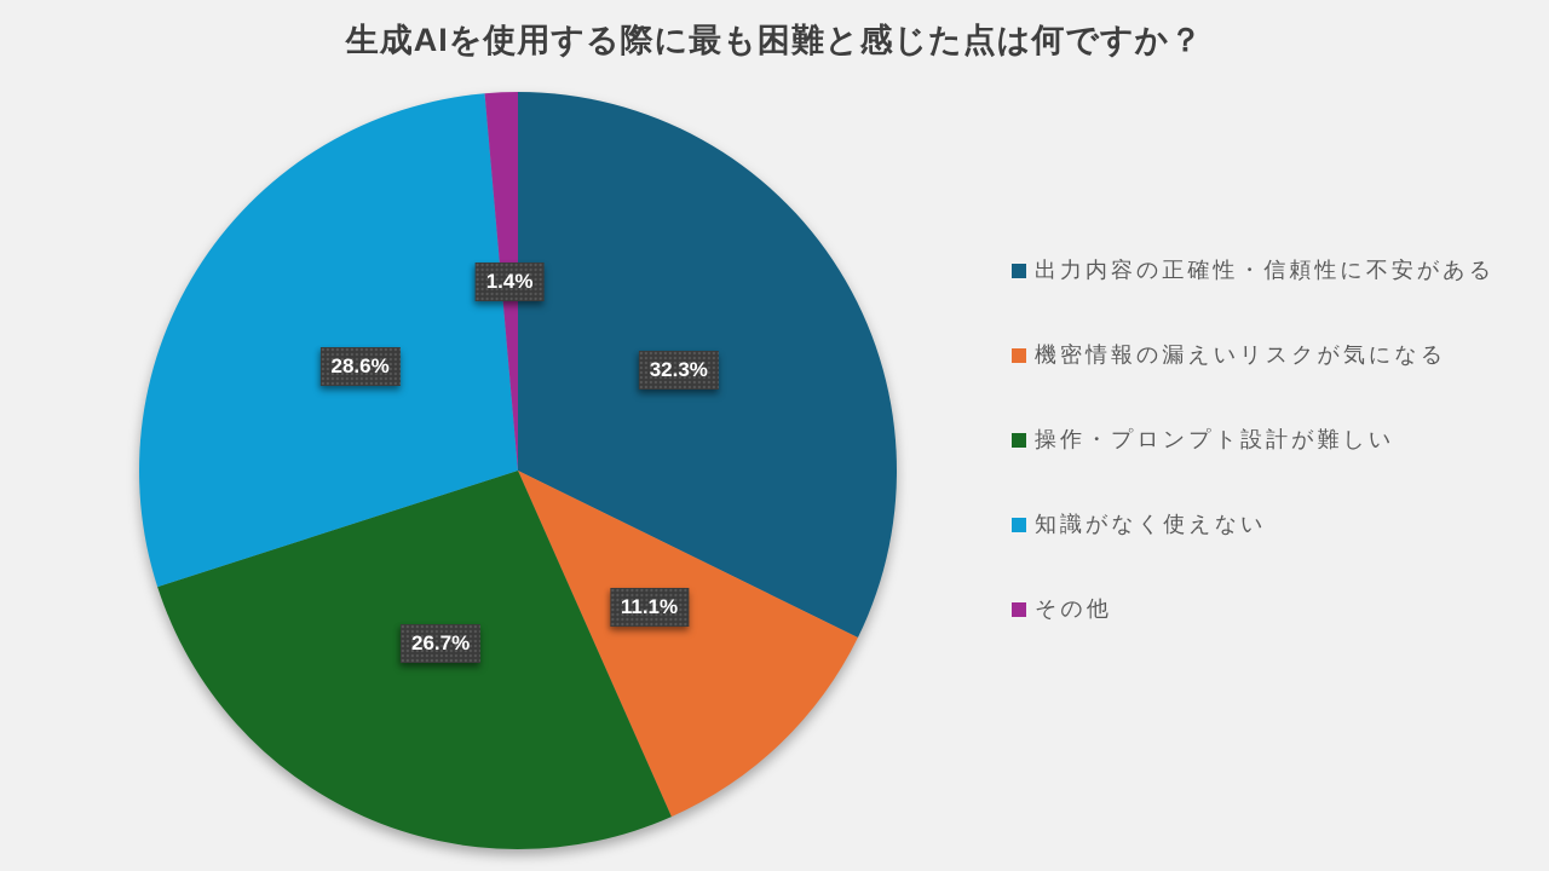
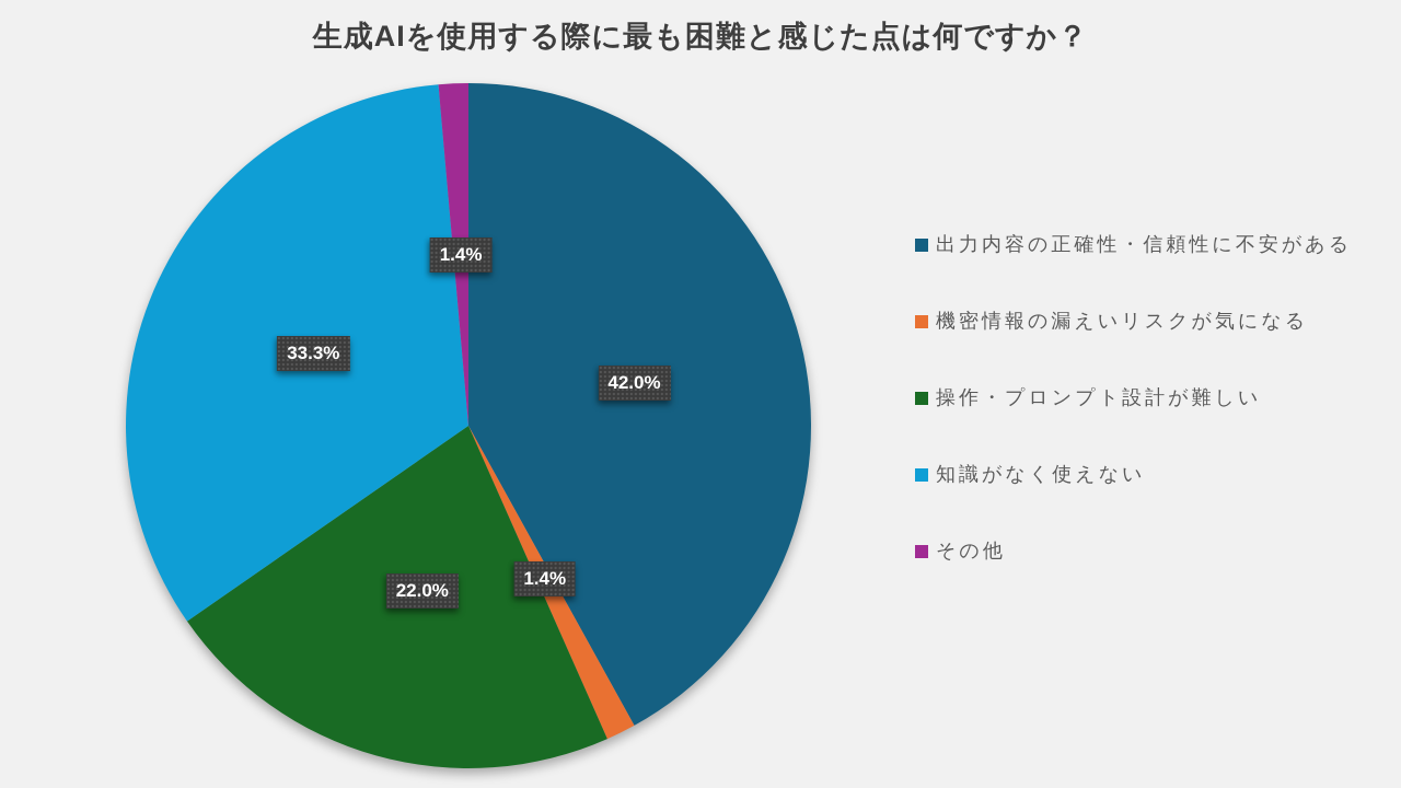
出力内容の正確性・信頼性に不安がある: 32.3% -> 42.0%
機密情報の漏えいリスクが気になる: 11.1% -> 1.4%
操作・プロンプト設計が難しい: 26.7% -> 22.0%
知識がなく使えない: 28.6% -> 33.3%
